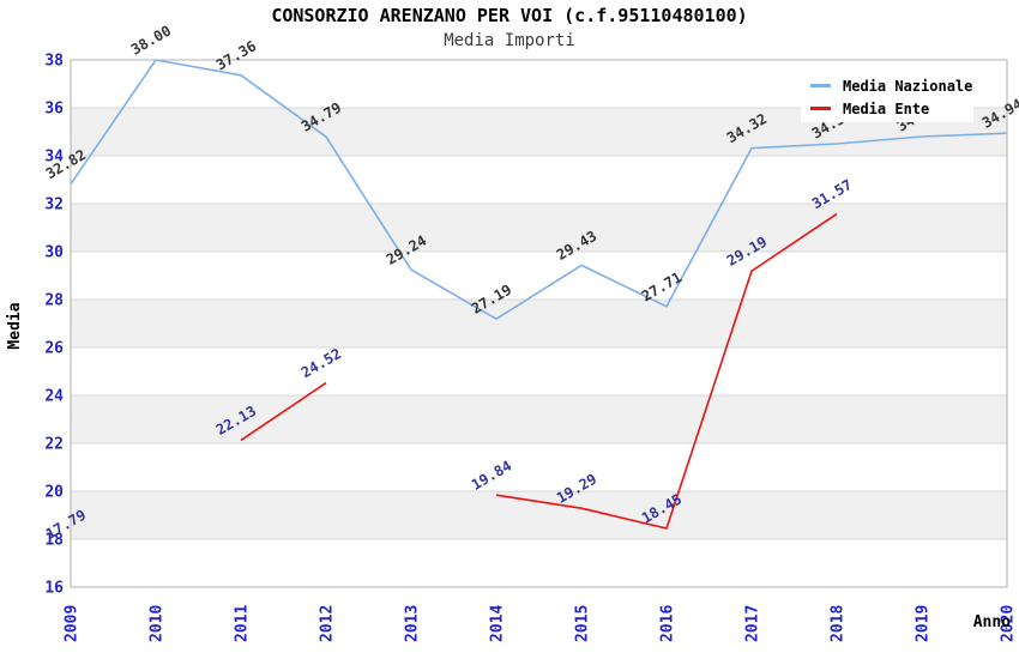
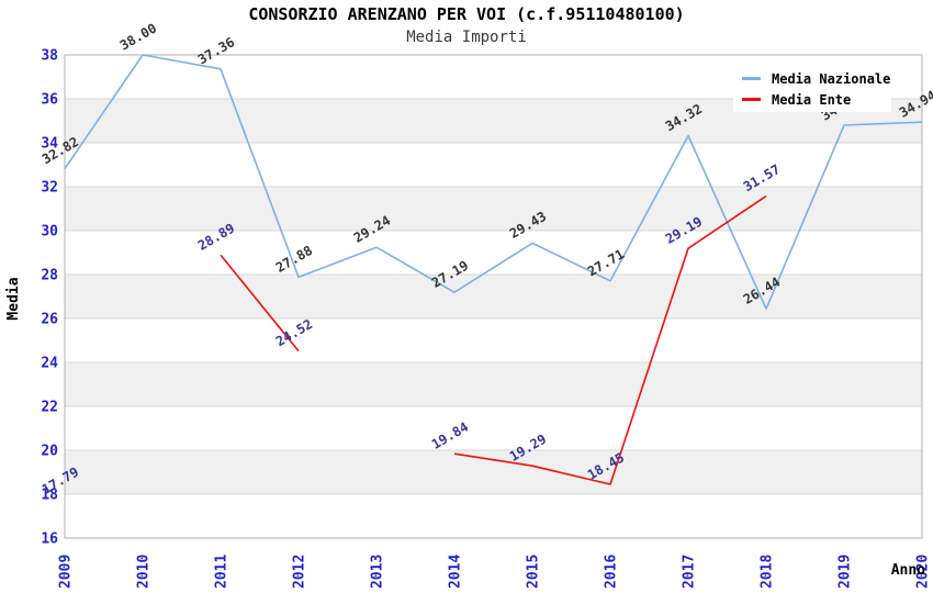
Media Ente/2011: 22.13 -> 28.89
Media Nazionale/2012: 34.79 -> 27.88
Media Nazionale/2018: 34.50 -> 26.44
